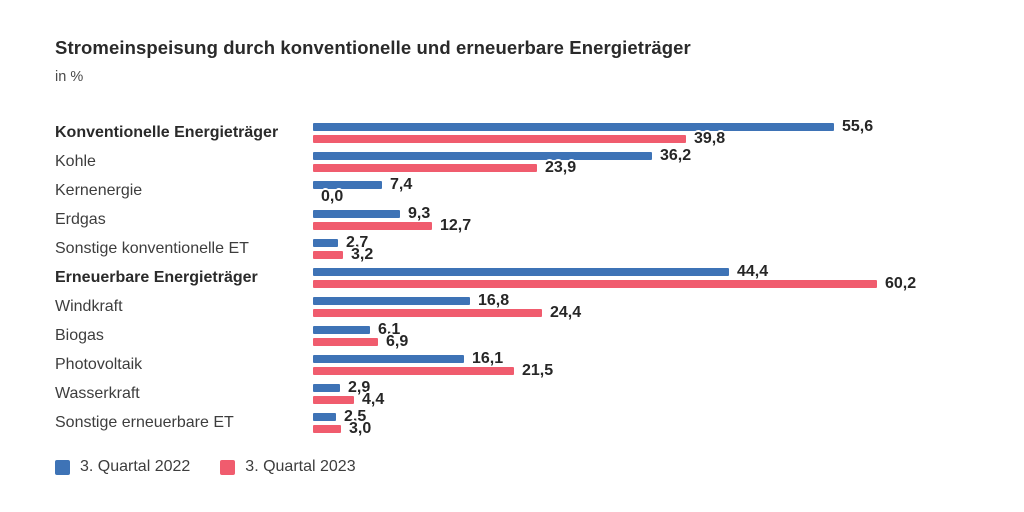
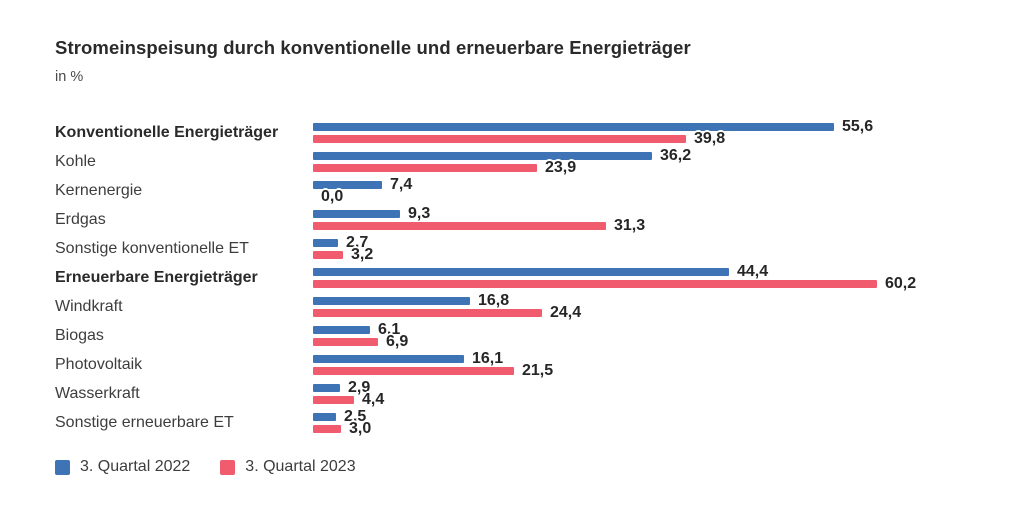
3. Quartal 2023/Erdgas: 12,7 -> 31,3
